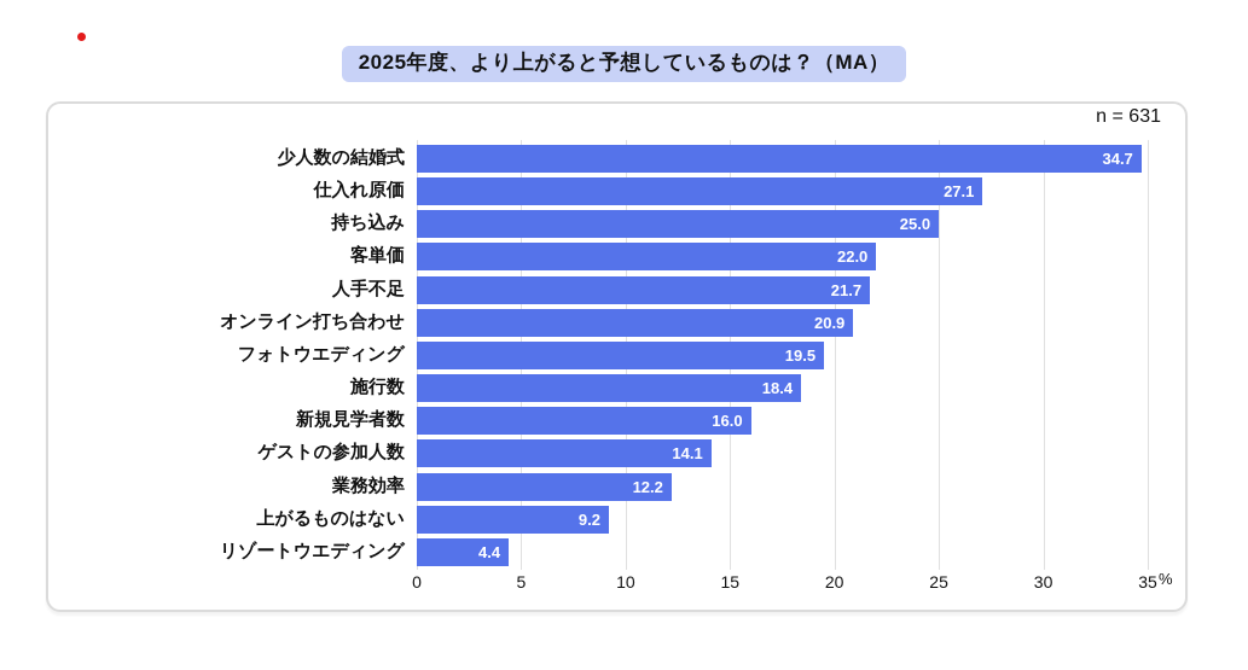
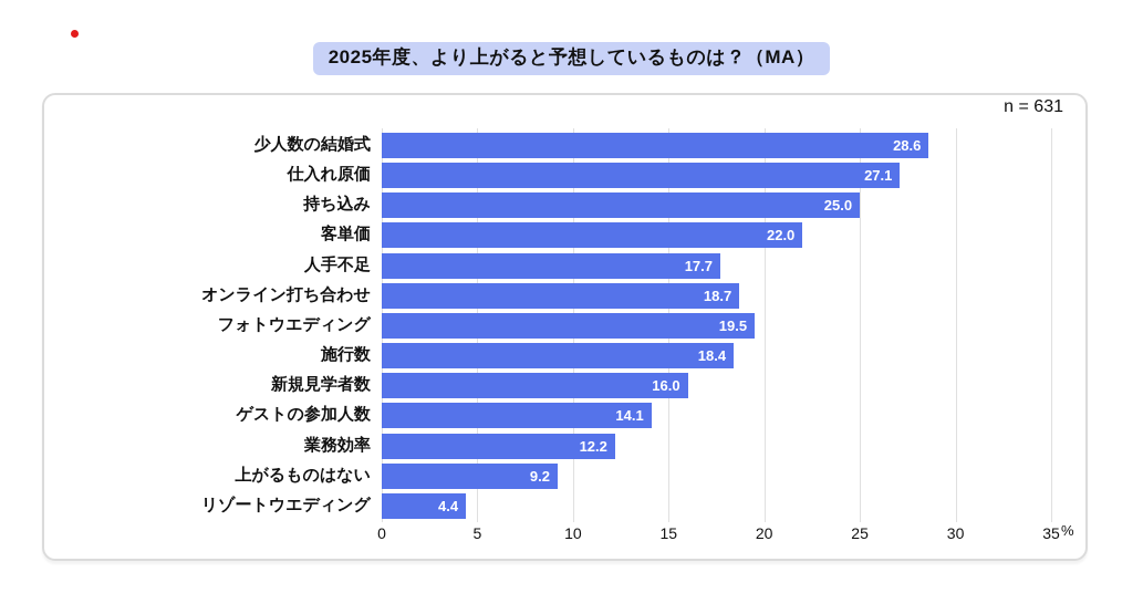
少人数の結婚式: 34.7 -> 28.6
人手不足: 21.7 -> 17.7
オンライン打ち合わせ: 20.9 -> 18.7
